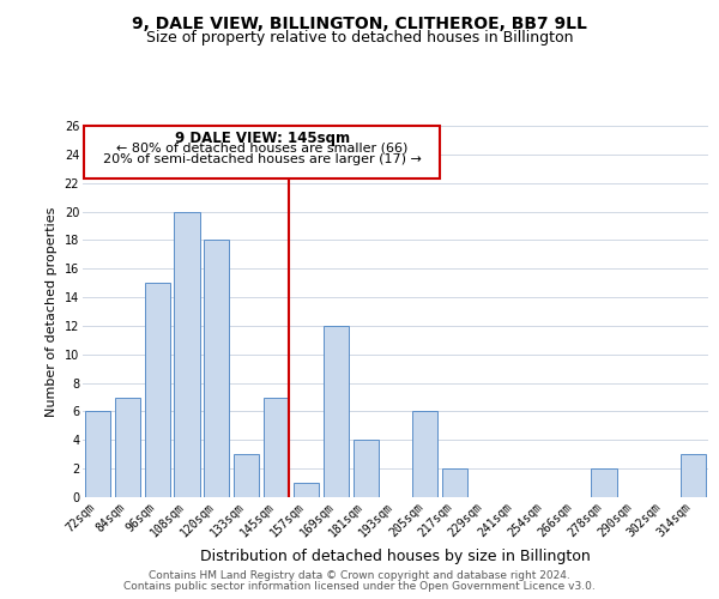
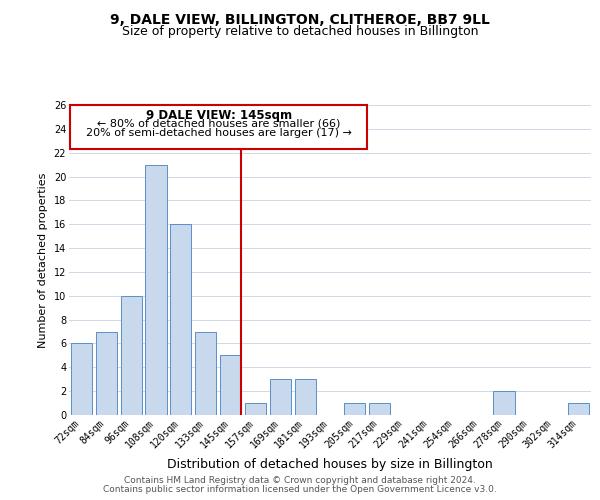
96sqm: 15 -> 10
108sqm: 20 -> 21
120sqm: 18 -> 16
133sqm: 3 -> 7
145sqm: 7 -> 5
169sqm: 12 -> 3
181sqm: 4 -> 3
205sqm: 6 -> 1
217sqm: 2 -> 1
314sqm: 3 -> 1
